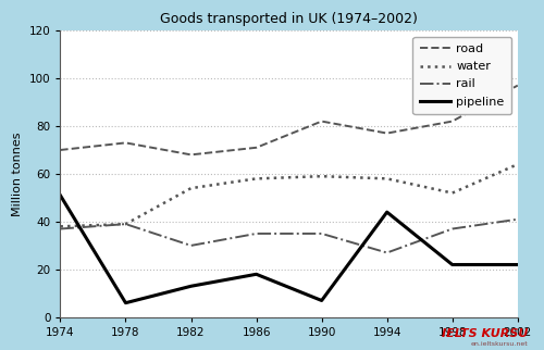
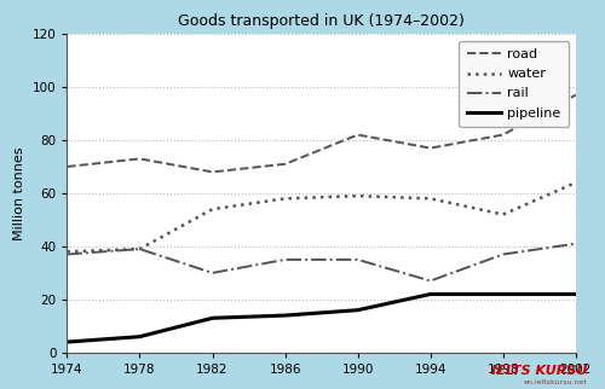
pipeline/1974: 51 -> 4
pipeline/1986: 18 -> 14
pipeline/1990: 7 -> 16
pipeline/1994: 44 -> 22
